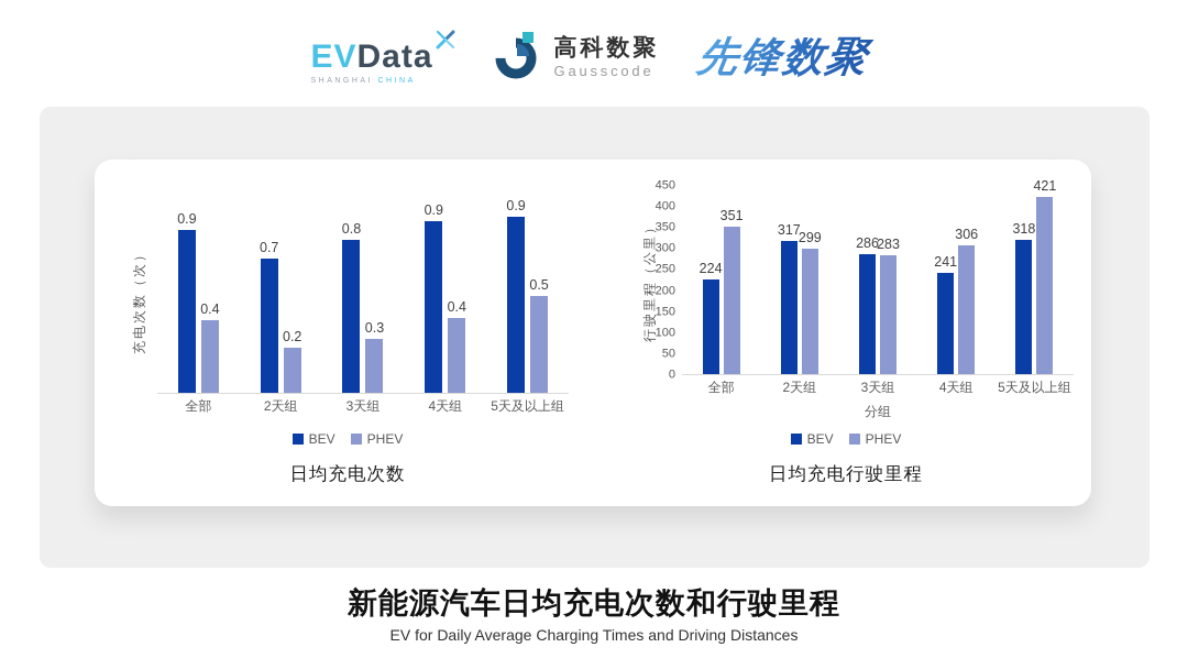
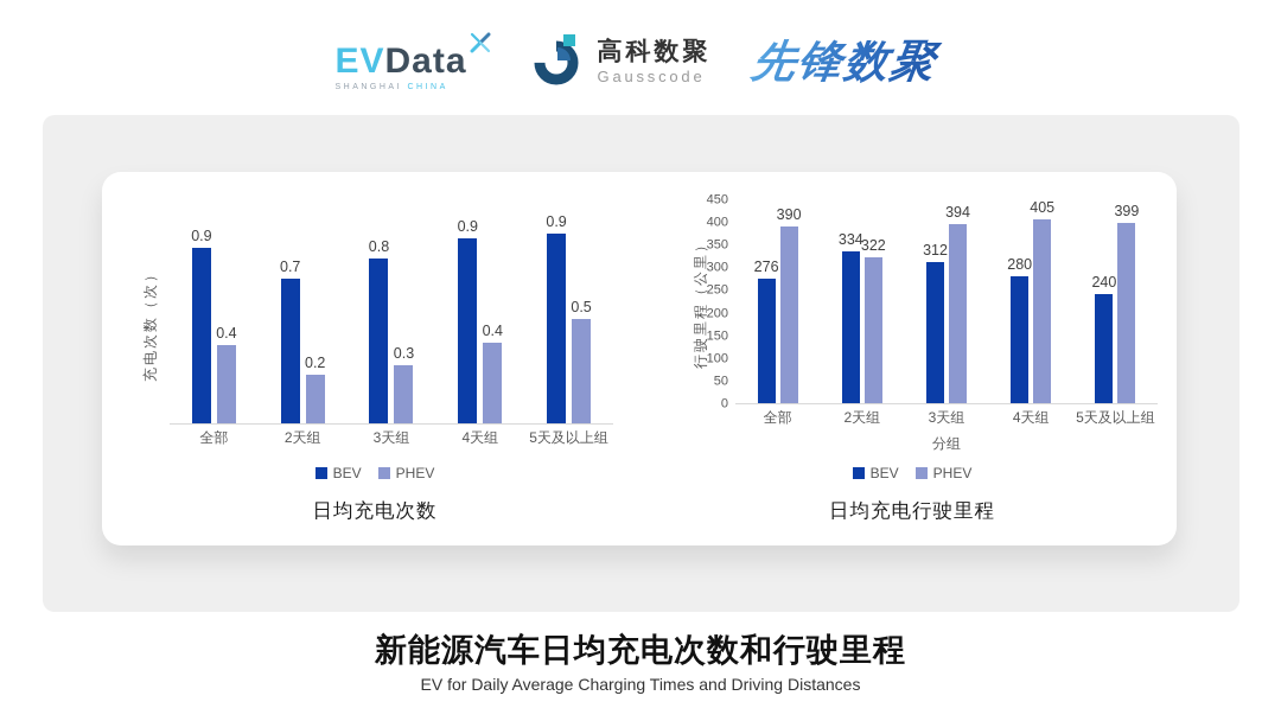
日均充电行驶里程/BEV/全部: 224 -> 276
日均充电行驶里程/PHEV/全部: 351 -> 390
日均充电行驶里程/BEV/2天组: 317 -> 334
日均充电行驶里程/PHEV/2天组: 299 -> 322
日均充电行驶里程/BEV/3天组: 286 -> 312
日均充电行驶里程/PHEV/3天组: 283 -> 394
日均充电行驶里程/BEV/4天组: 241 -> 280
日均充电行驶里程/PHEV/4天组: 306 -> 405
日均充电行驶里程/BEV/5天及以上组: 318 -> 240
日均充电行驶里程/PHEV/5天及以上组: 421 -> 399
